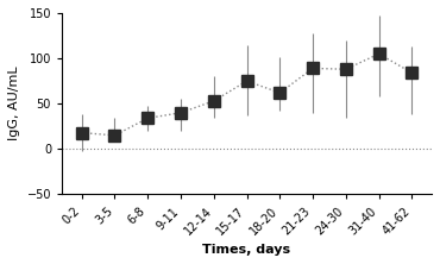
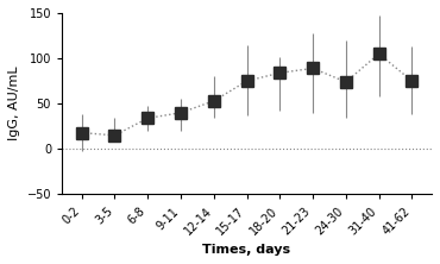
18-20: 62 -> 84
24-30: 88 -> 74
41-62: 84 -> 75
